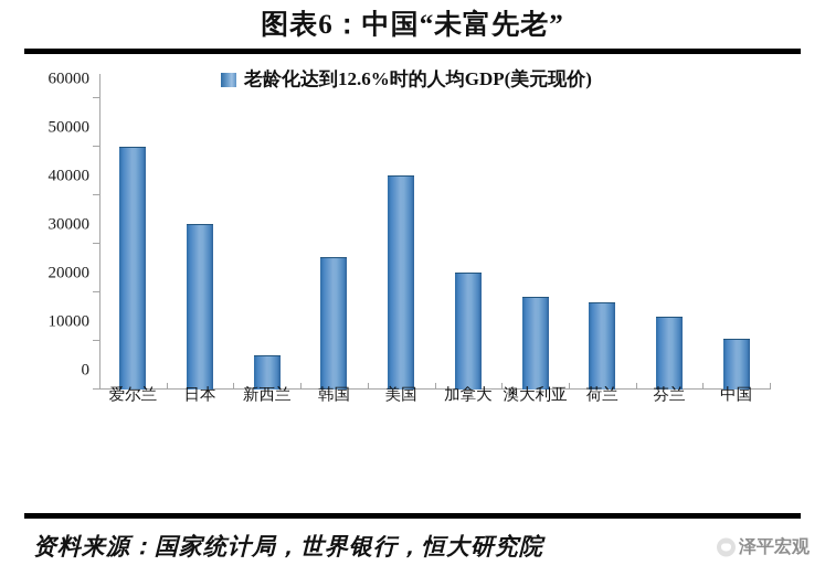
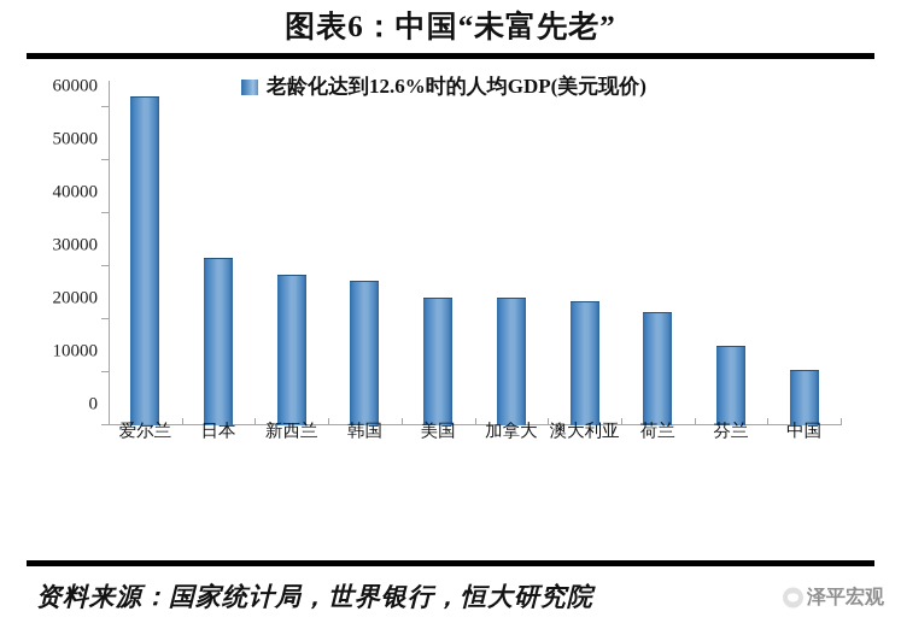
爱尔兰: 50000 -> 62000
日本: 34000 -> 32000
新西兰: 7000 -> 28000
美国: 44000 -> 24000
澳大利亚: 19000 -> 24000
荷兰: 18000 -> 21000
